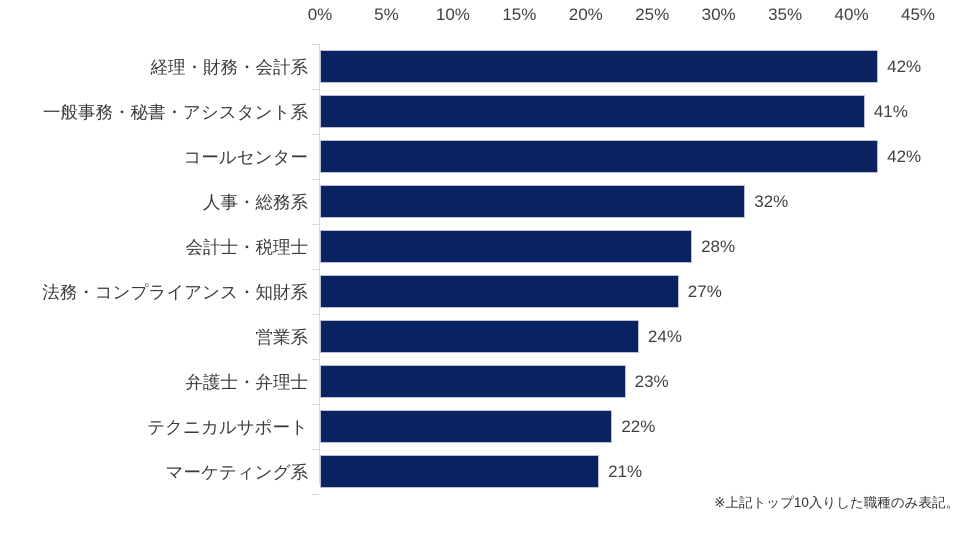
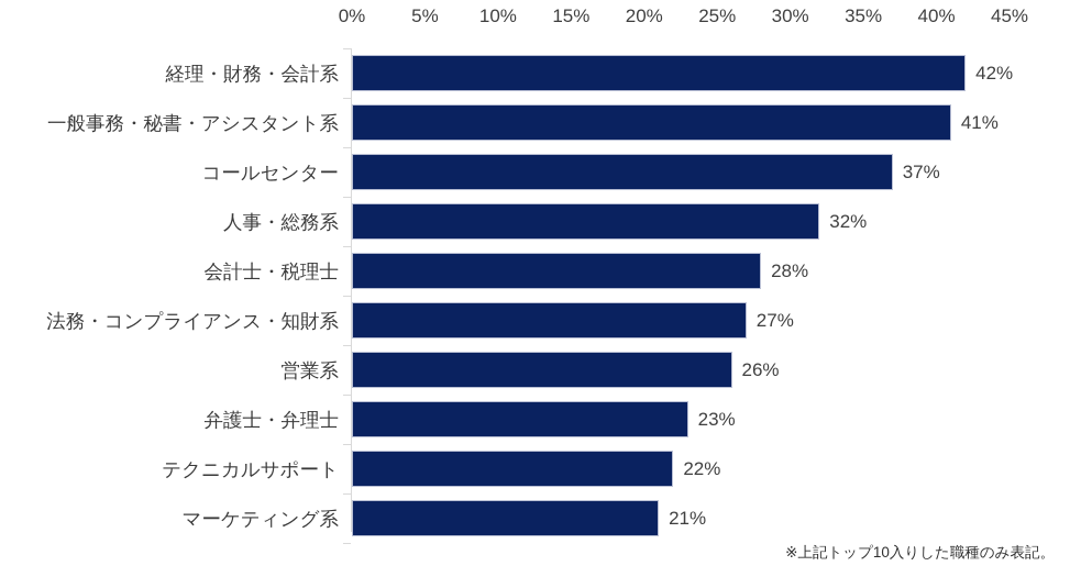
コールセンター: 42% -> 37%
営業系: 24% -> 26%
